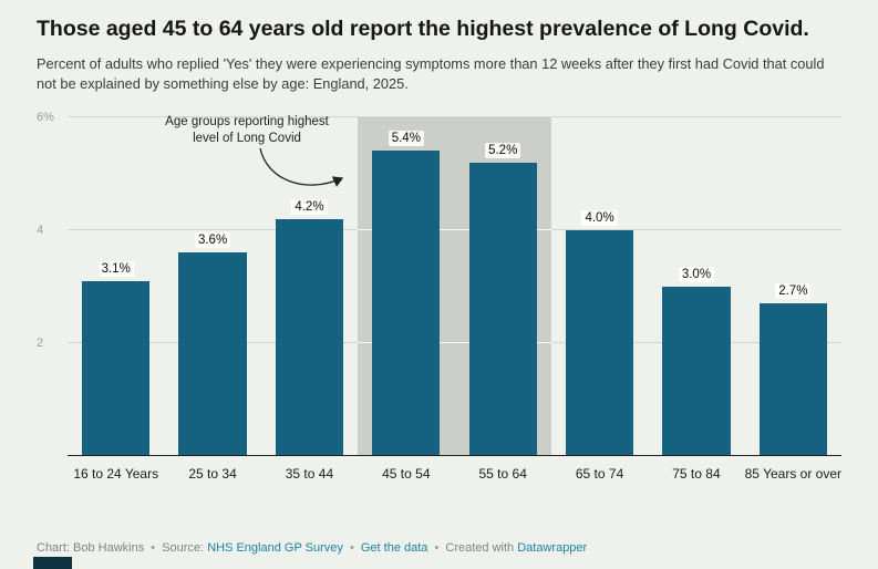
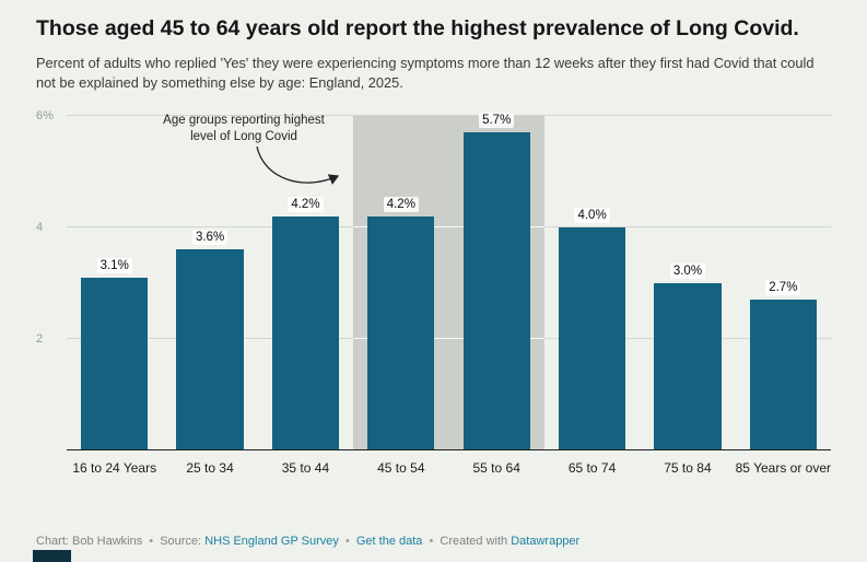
45 to 54: 5.4% -> 4.2%
55 to 64: 5.2% -> 5.7%
